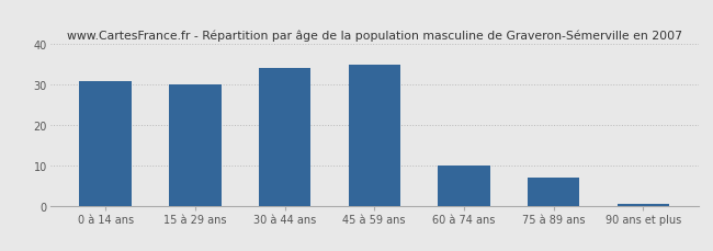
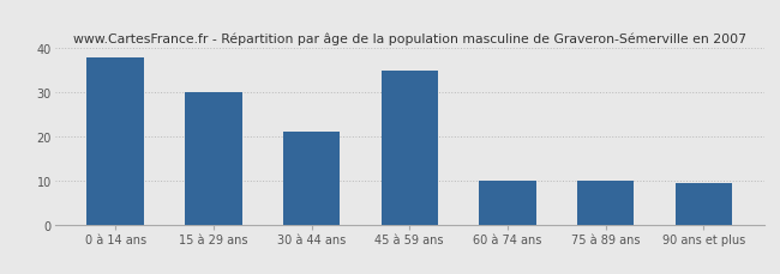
0 à 14 ans: 31.0 -> 38.0
30 à 44 ans: 34.0 -> 21.0
75 à 89 ans: 7.0 -> 10.0
90 ans et plus: 0.5 -> 9.5
